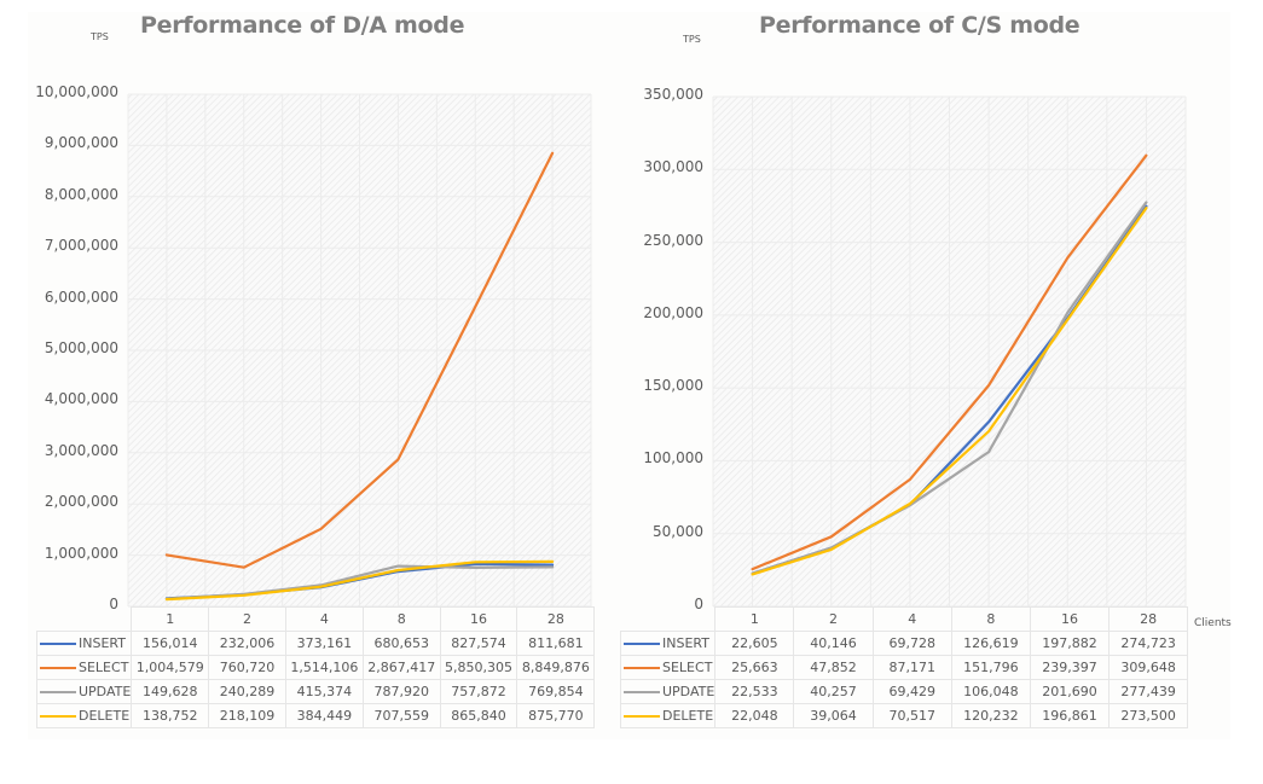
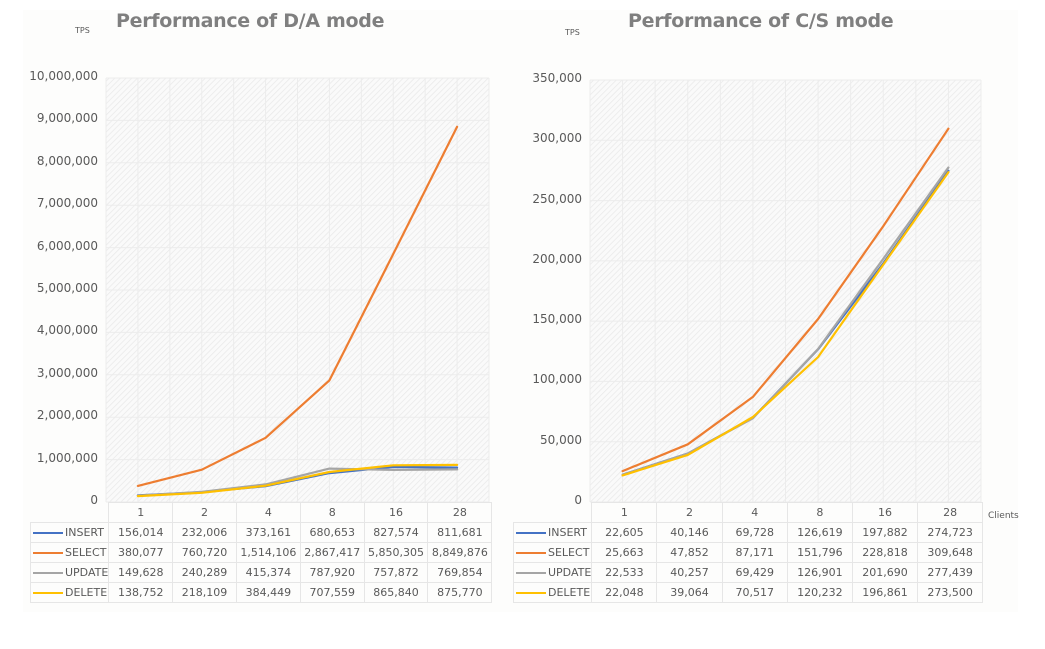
Performance of D/A mode/SELECT/1: 1,004,579 -> 380,077
Performance of C/S mode/UPDATE/8: 106,048 -> 126,901
Performance of C/S mode/SELECT/16: 239,397 -> 228,818
